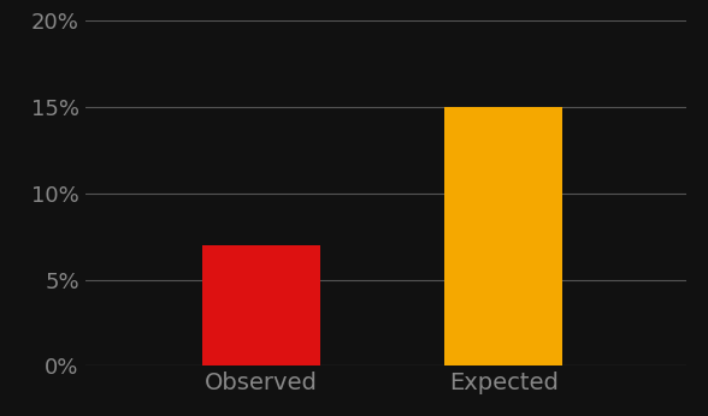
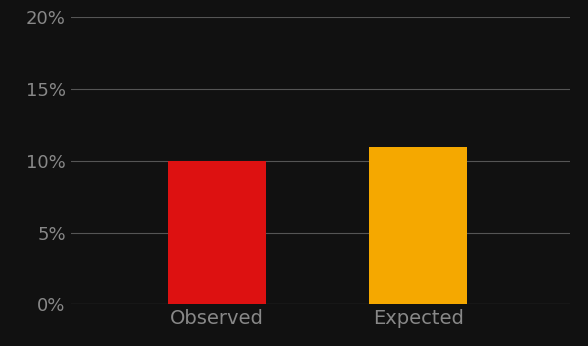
Observed: 7% -> 10%
Expected: 15% -> 11%
